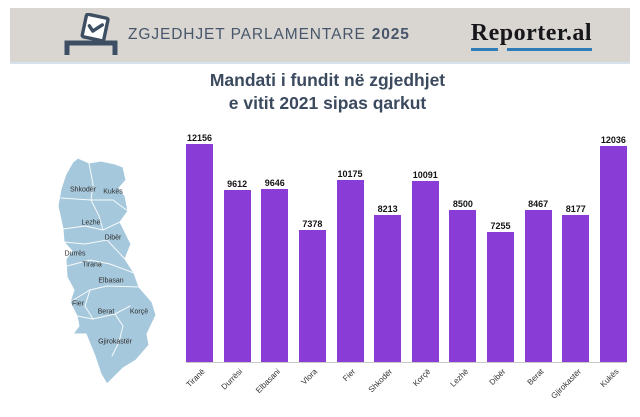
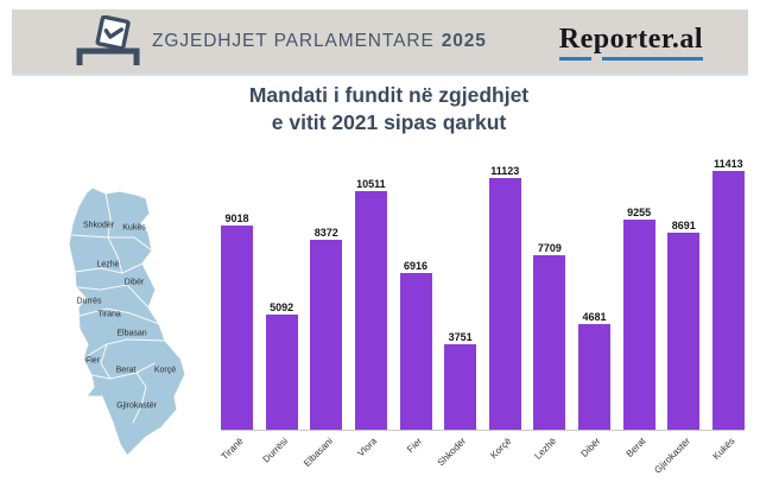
Tiranë: 12156 -> 9018
Durrësi: 9612 -> 5092
Elbasani: 9646 -> 8372
Vlora: 7378 -> 10511
Fier: 10175 -> 6916
Shkodër: 8213 -> 3751
Korçë: 10091 -> 11123
Lezhë: 8500 -> 7709
Dibër: 7255 -> 4681
Berat: 8467 -> 9255
Gjirokastër: 8177 -> 8691
Kukës: 12036 -> 11413
